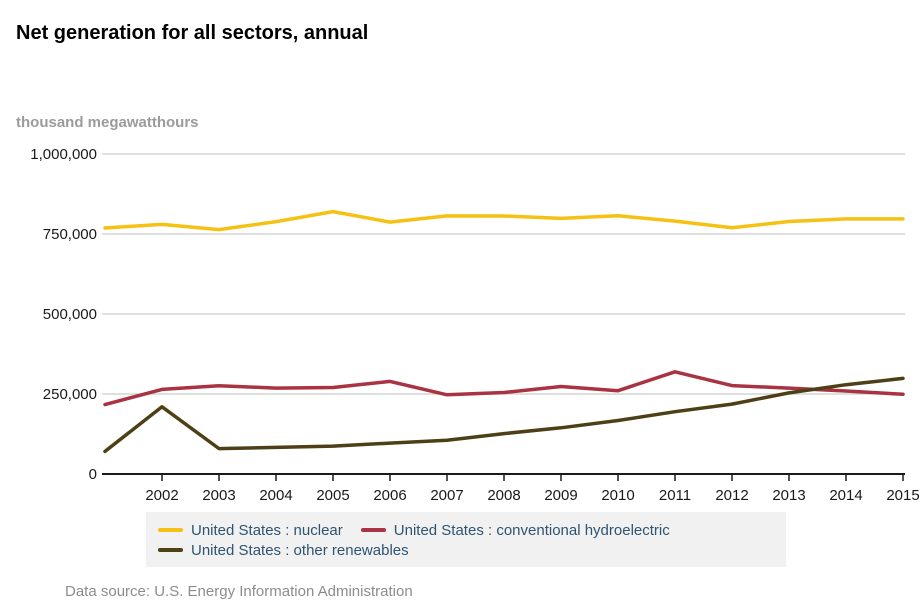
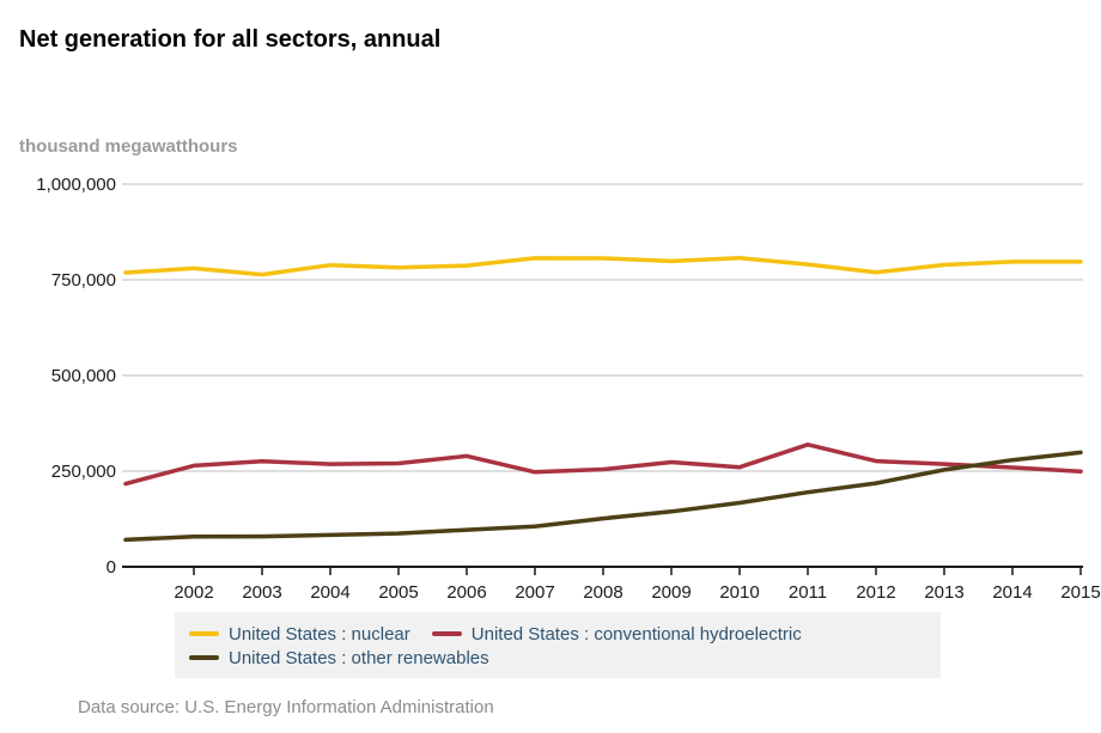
United States : other renewables/2002: 210000 -> 80000
United States : nuclear/2005: 820000 -> 780000
